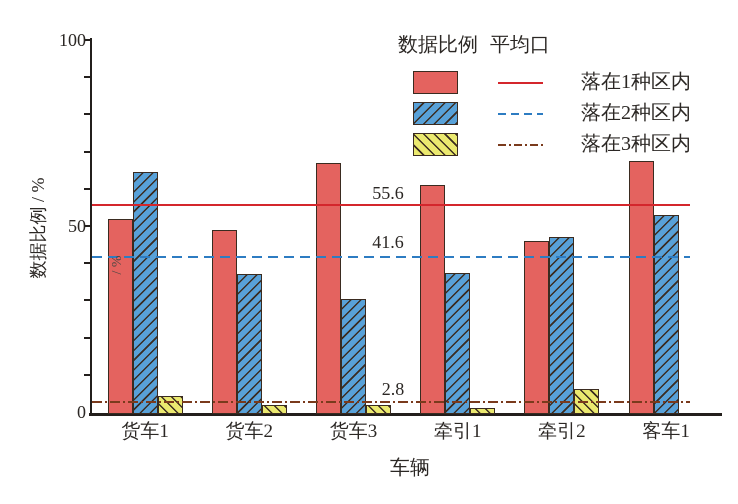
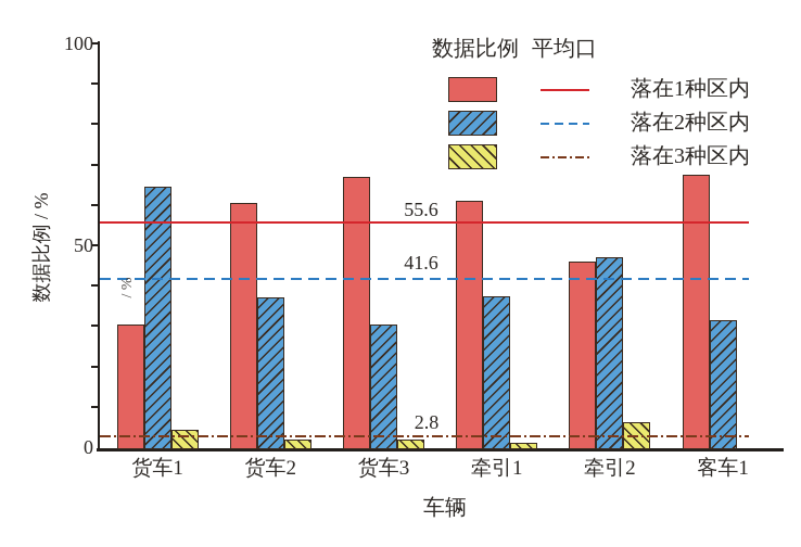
落在1种区内/货车1: 52 -> 30
落在1种区内/货车2: 49 -> 60
落在2种区内/客车1: 53 -> 32
